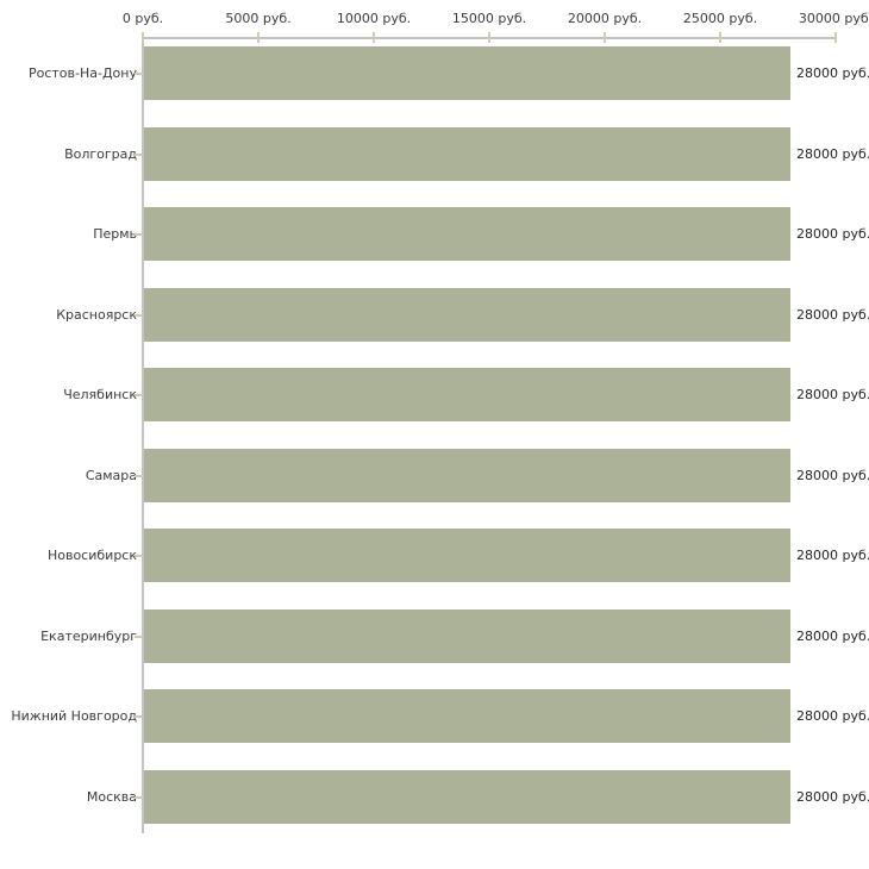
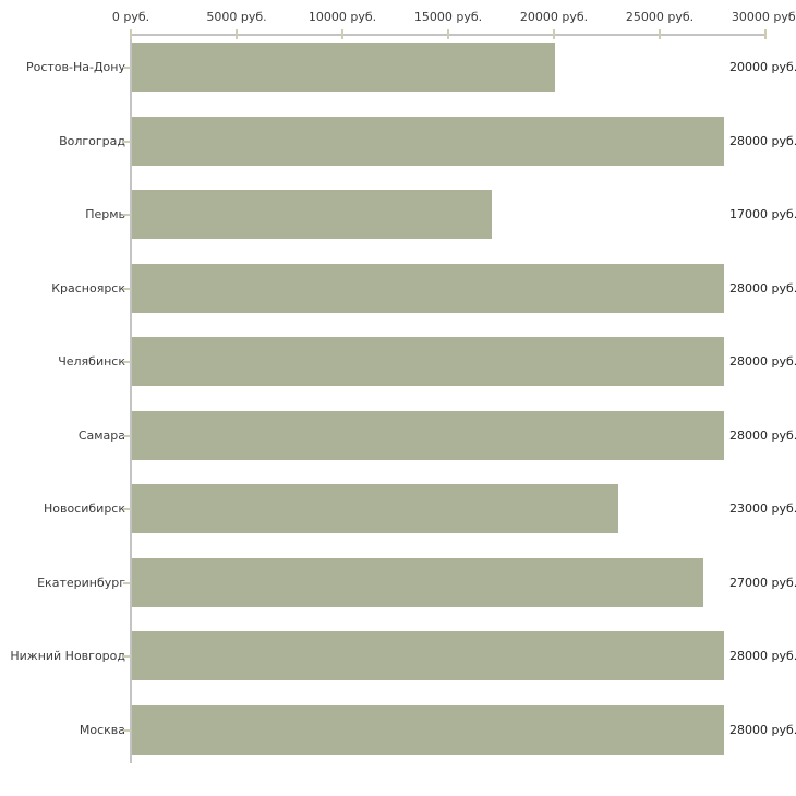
Ростов-На-Дону: 28000 -> 20000
Пермь: 28000 -> 17000
Новосибирск: 28000 -> 23000
Екатеринбург: 28000 -> 27000
